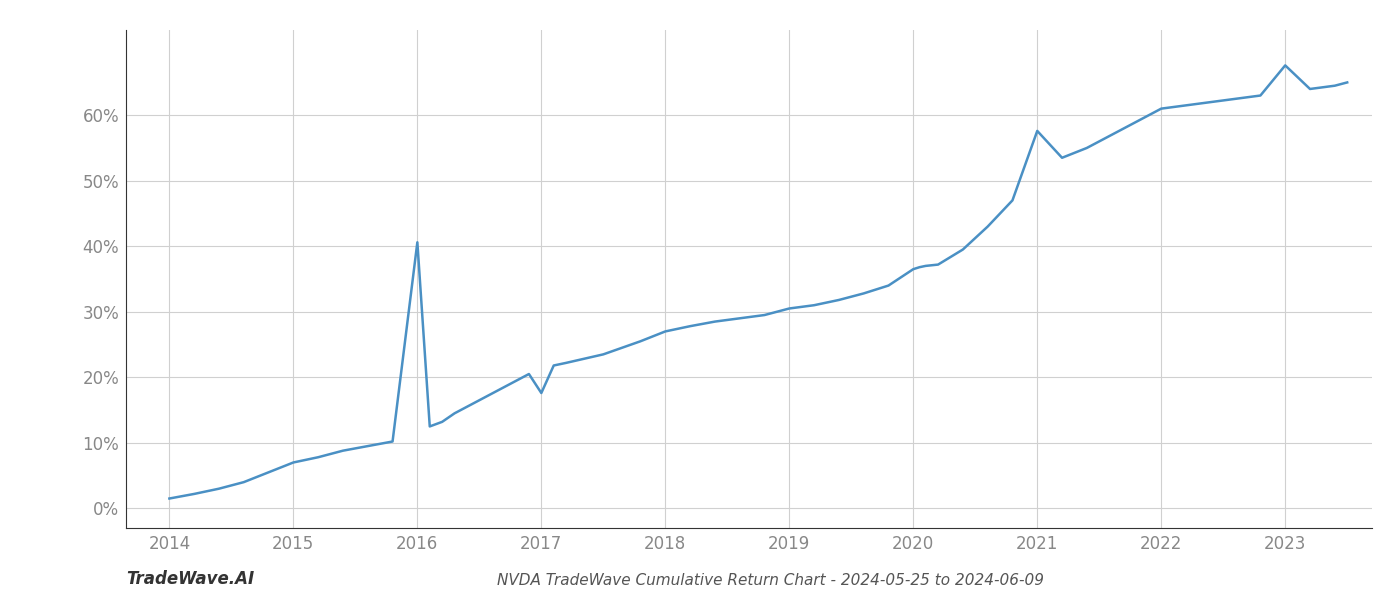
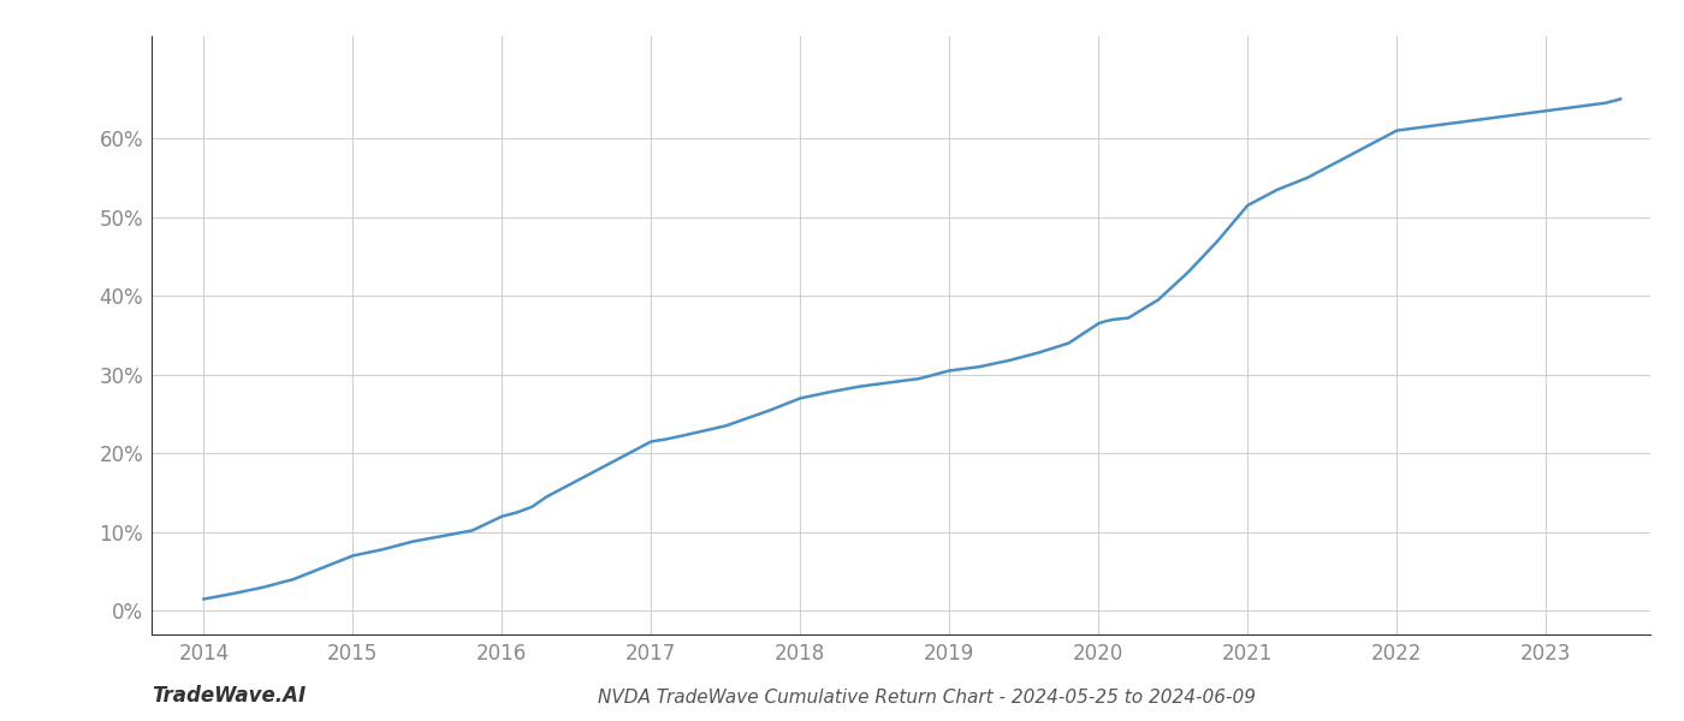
2016: 40.6% -> 12.0%
2017: 17.6% -> 21.5%
2021: 57.6% -> 51.5%
2023: 67.6% -> 63.5%
